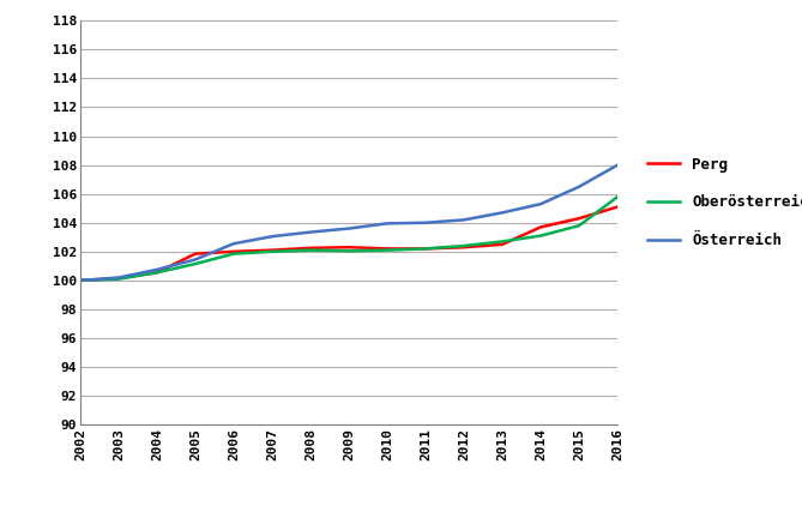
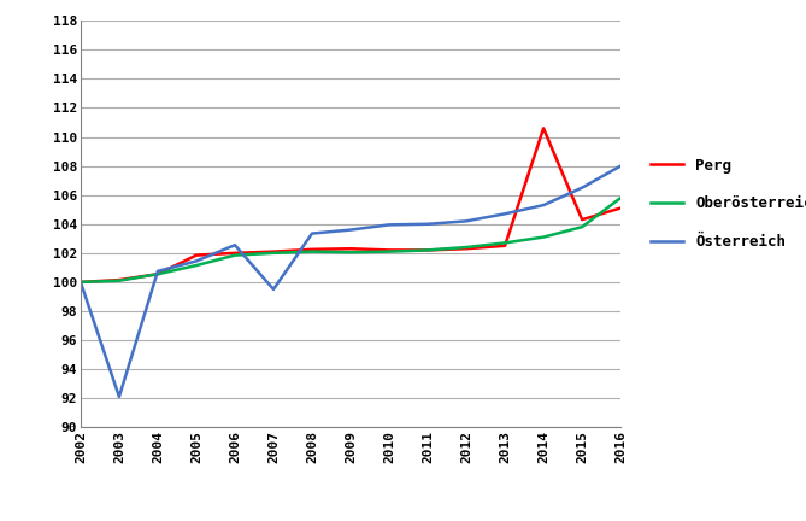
Österreich/2003: 100.2 -> 92.1
Österreich/2007: 103.0 -> 99.5
Perg/2014: 103.7 -> 110.6
